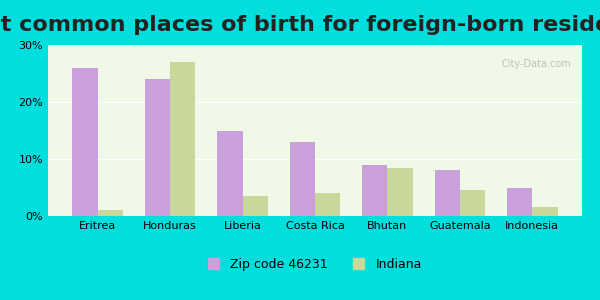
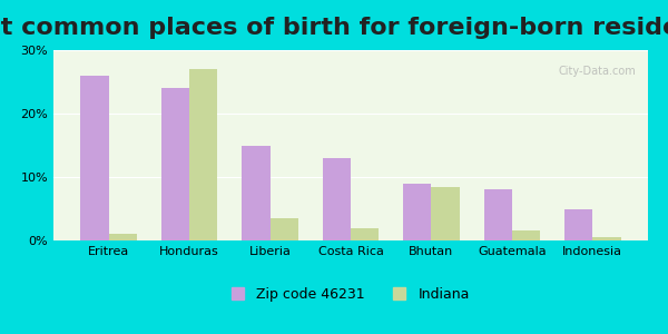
Indiana/Costa Rica: 4.0% -> 2.0%
Indiana/Guatemala: 4.6% -> 1.5%
Indiana/Indonesia: 1.6% -> 0.5%
